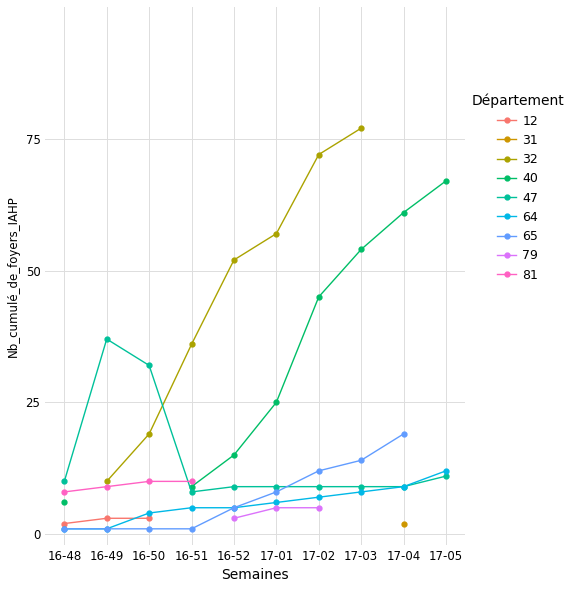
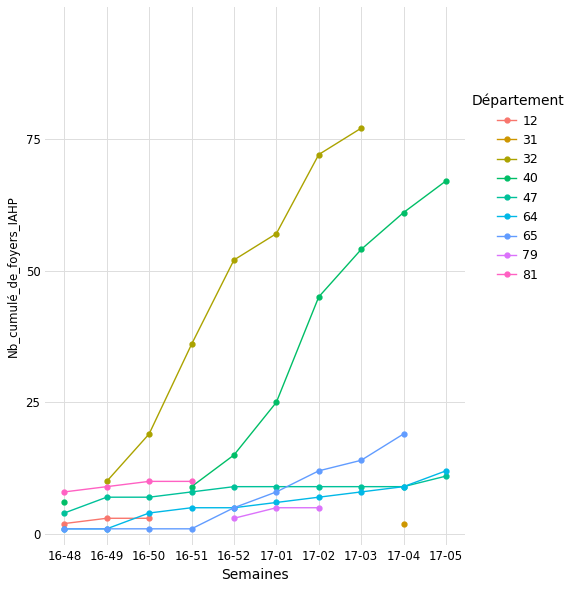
47/16-48: 10 -> 4
47/16-49: 37 -> 7
47/16-50: 32 -> 7
